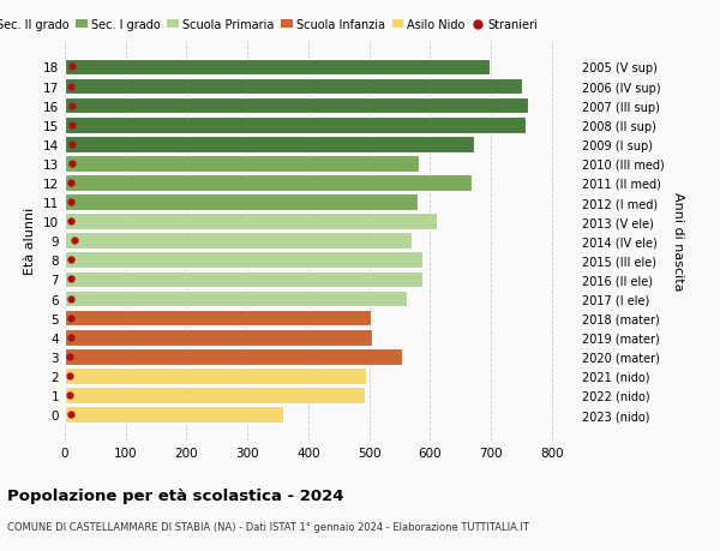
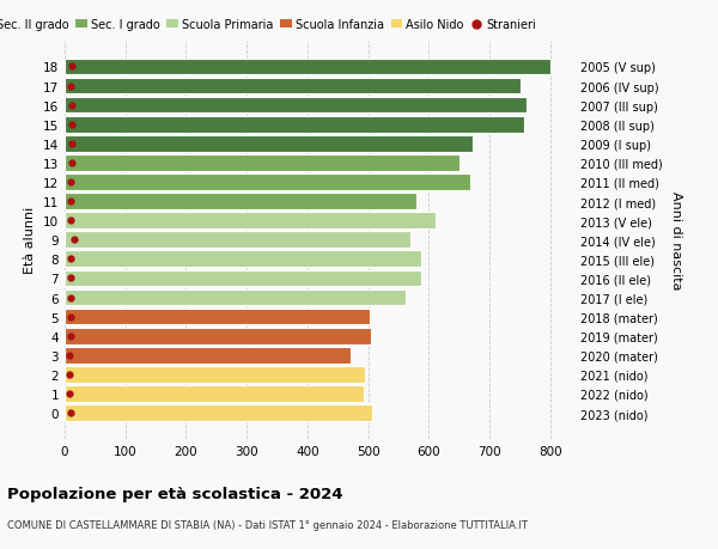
18: 698 -> 800
13: 582 -> 650
3: 554 -> 472
0: 358 -> 507
